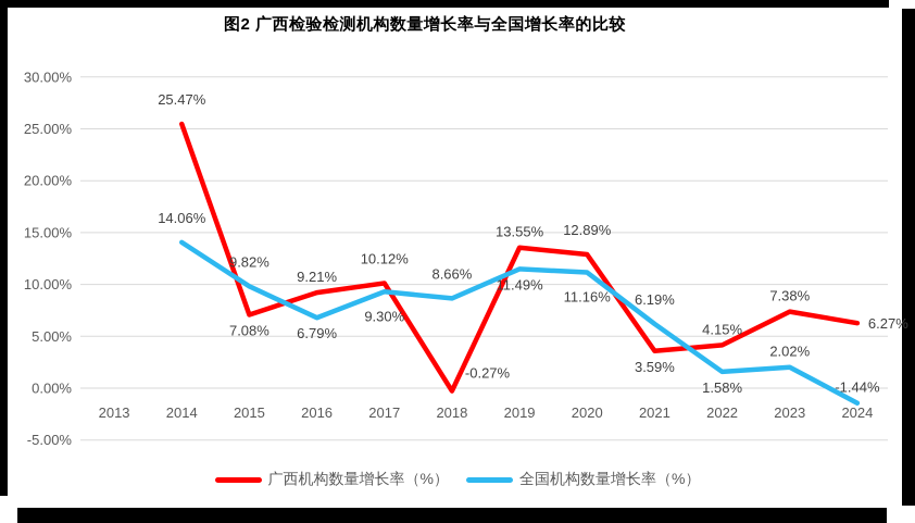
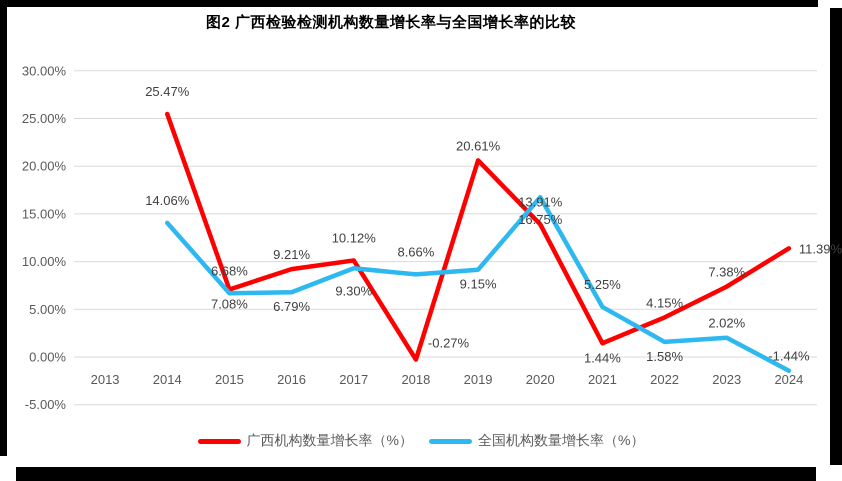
全国机构数量增长率（%）/2015: 9.82% -> 6.68%
广西机构数量增长率（%）/2019: 13.55% -> 20.61%
全国机构数量增长率（%）/2019: 11.49% -> 9.15%
广西机构数量增长率（%）/2020: 12.89% -> 13.91%
全国机构数量增长率（%）/2020: 11.16% -> 16.75%
广西机构数量增长率（%）/2021: 3.59% -> 1.44%
全国机构数量增长率（%）/2021: 6.19% -> 5.25%
广西机构数量增长率（%）/2024: 6.27% -> 11.39%
